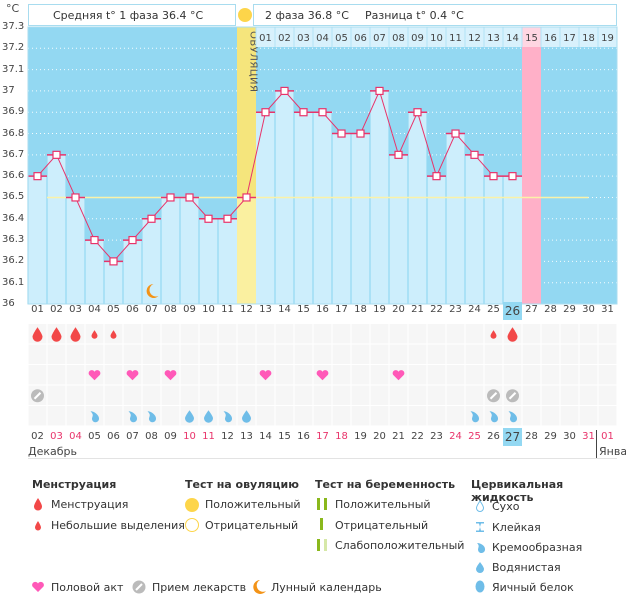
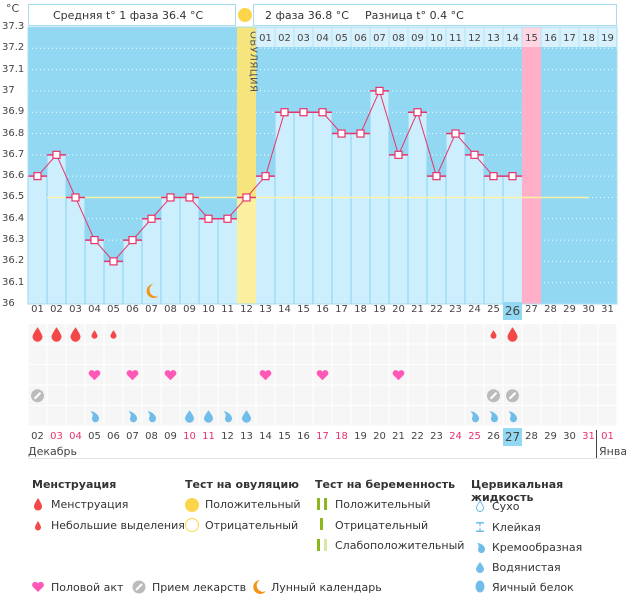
13: 36.9 -> 36.6
14: 37.0 -> 36.9
